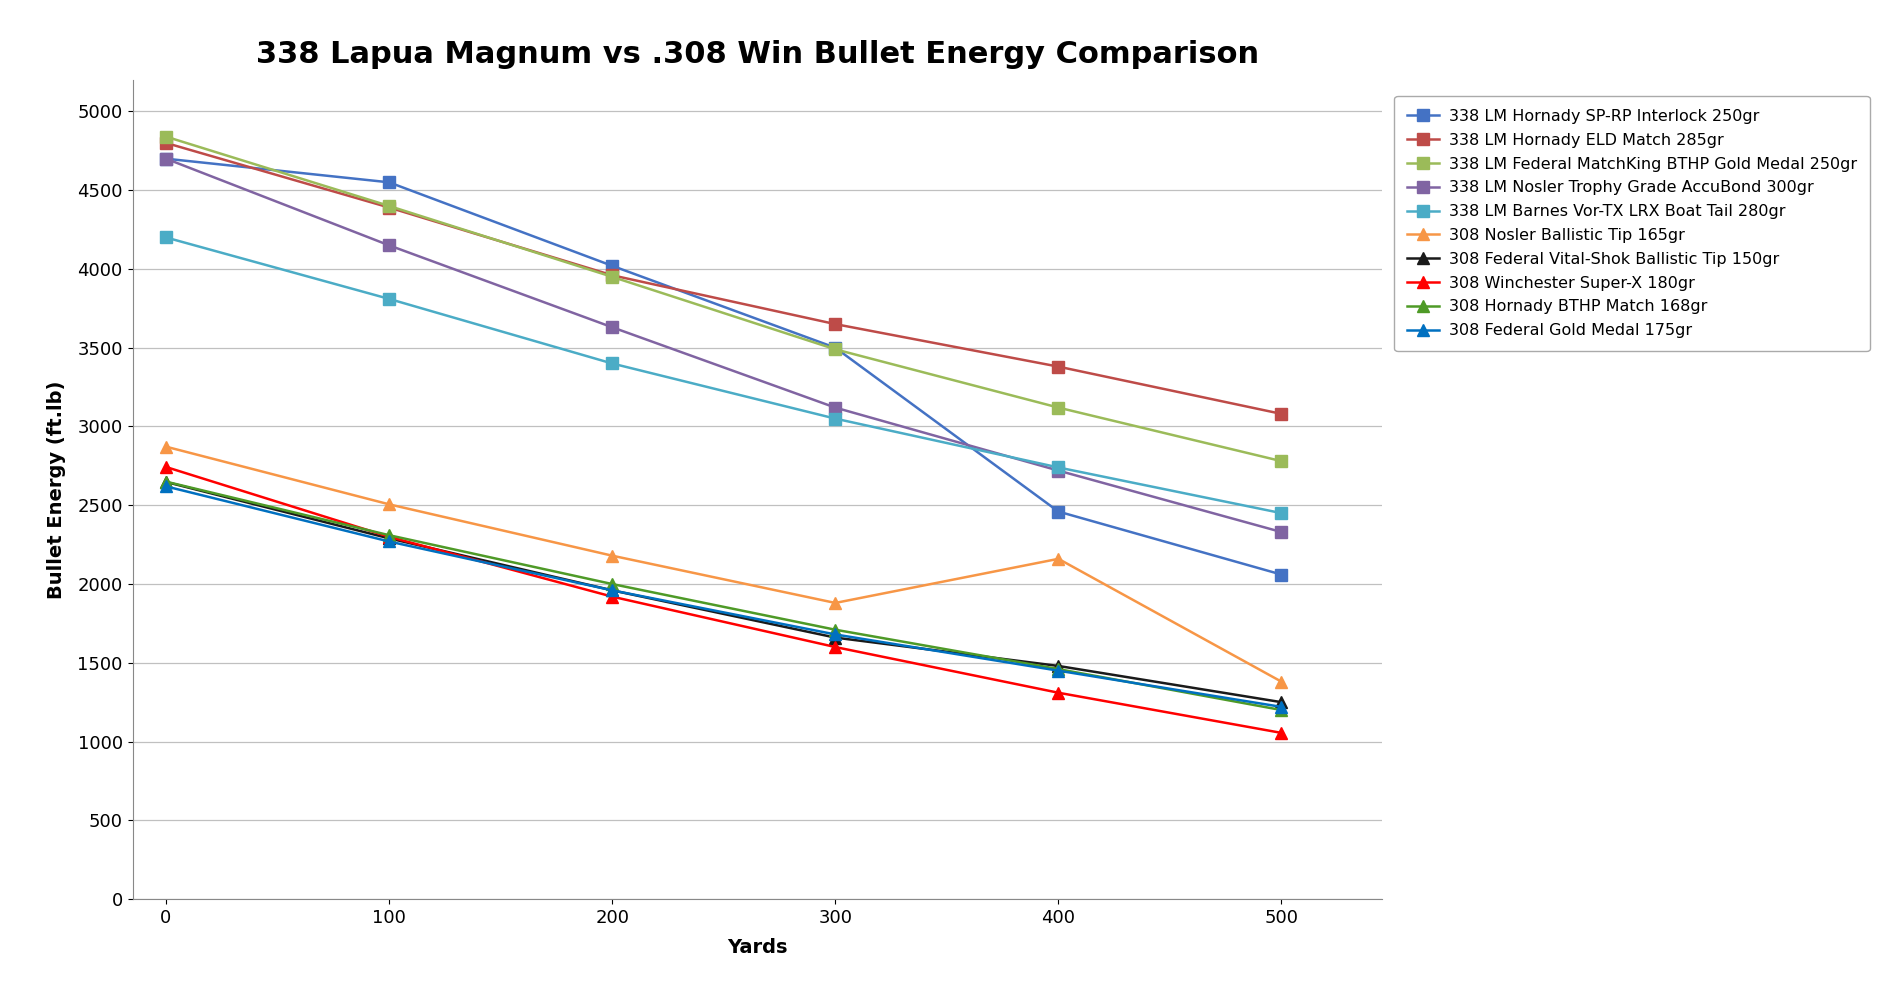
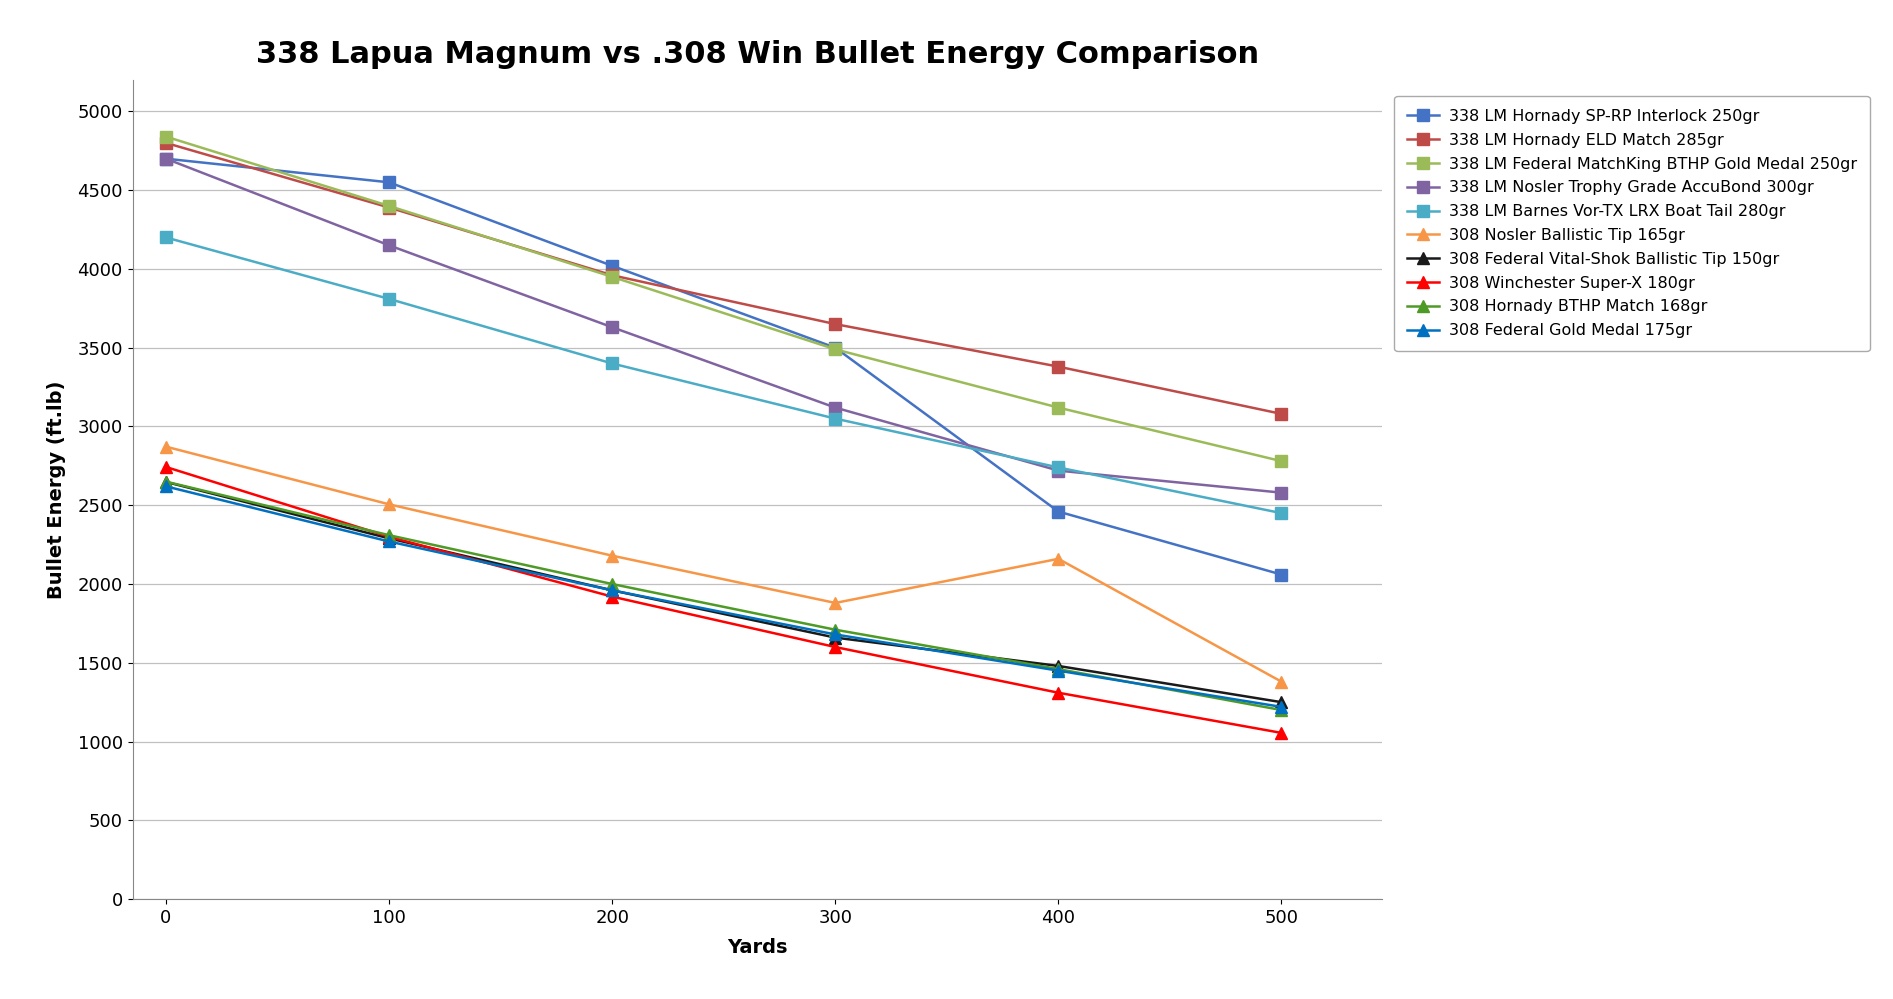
338 LM Nosler Trophy Grade AccuBond 300gr/500: 2330 -> 2580
